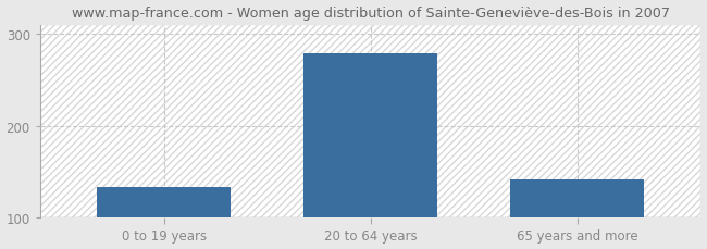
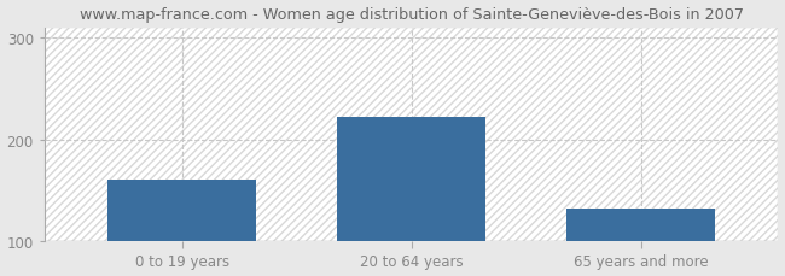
0 to 19 years: 133 -> 160
20 to 64 years: 279 -> 222
65 years and more: 142 -> 132
